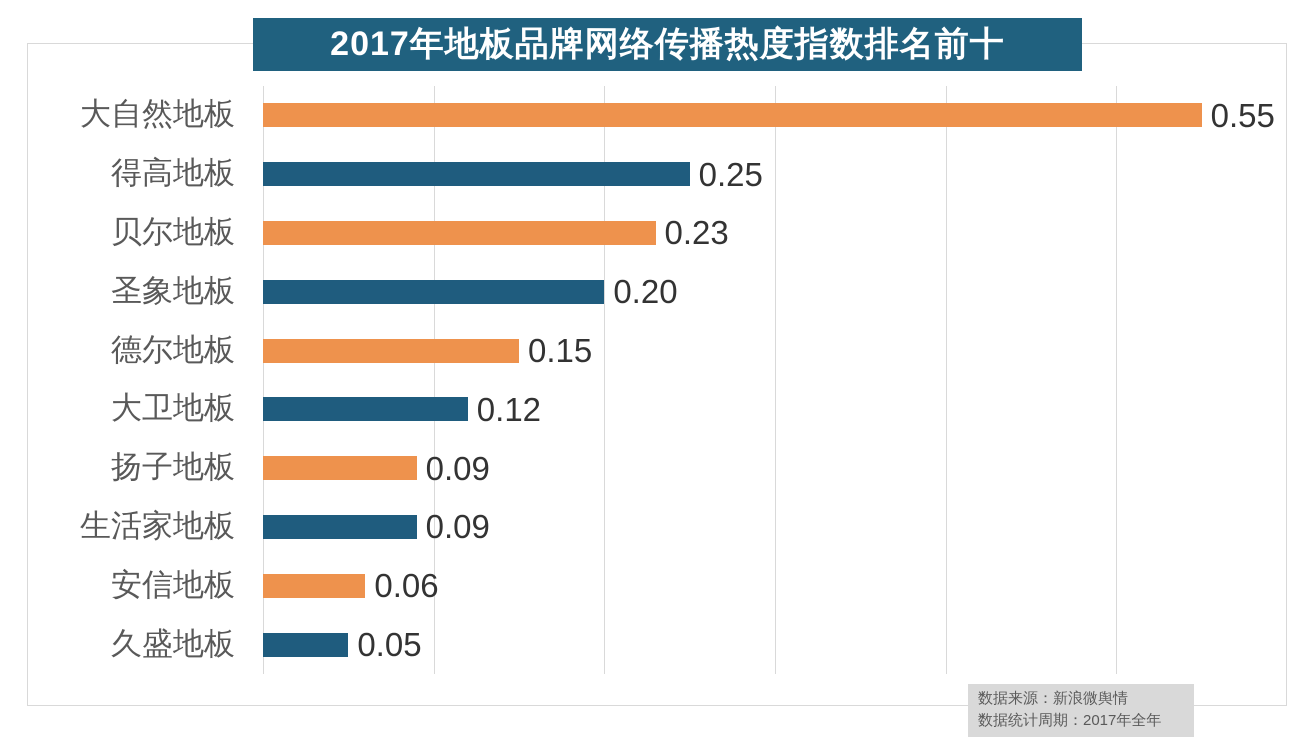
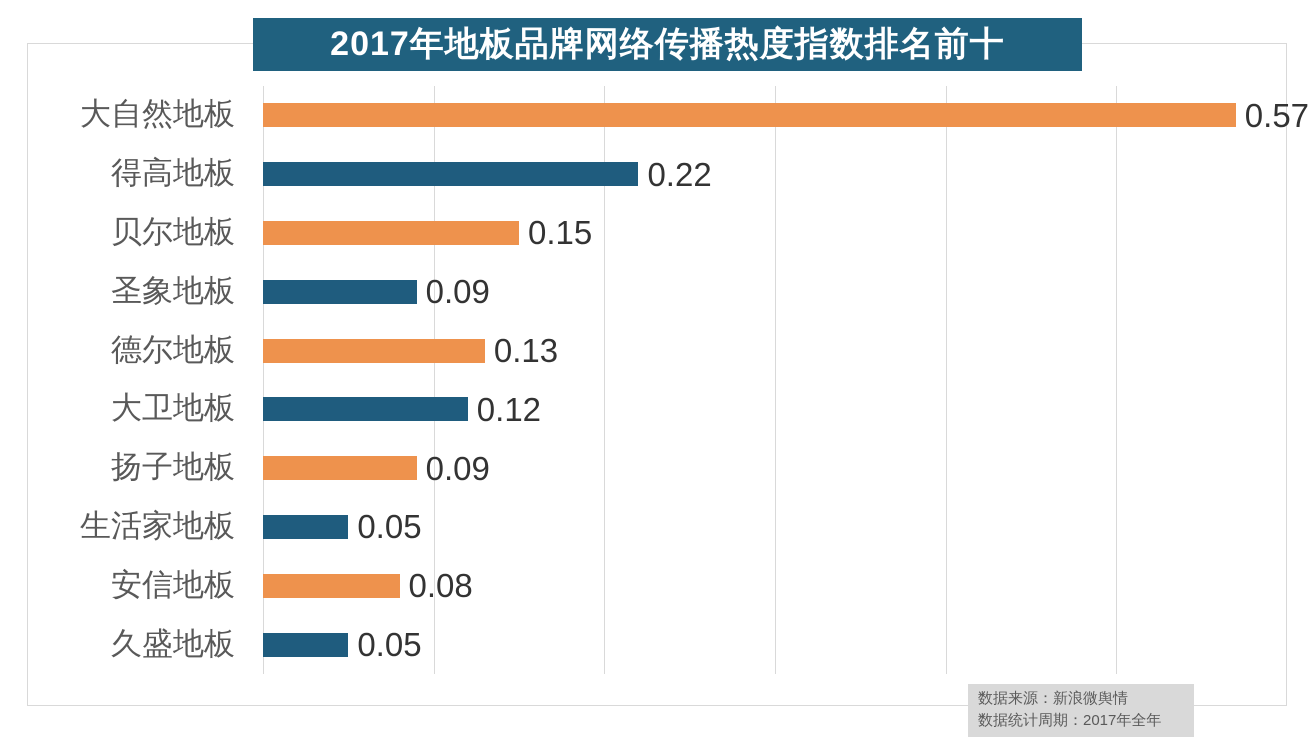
大自然地板: 0.55 -> 0.57
得高地板: 0.25 -> 0.22
贝尔地板: 0.23 -> 0.15
圣象地板: 0.20 -> 0.09
德尔地板: 0.15 -> 0.13
生活家地板: 0.09 -> 0.05
安信地板: 0.06 -> 0.08
